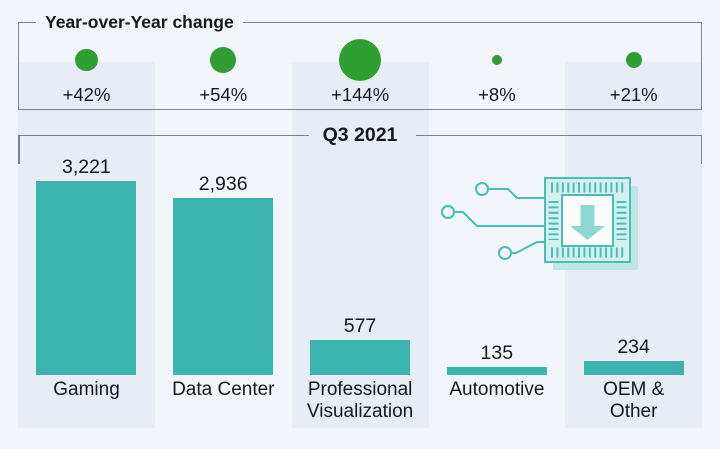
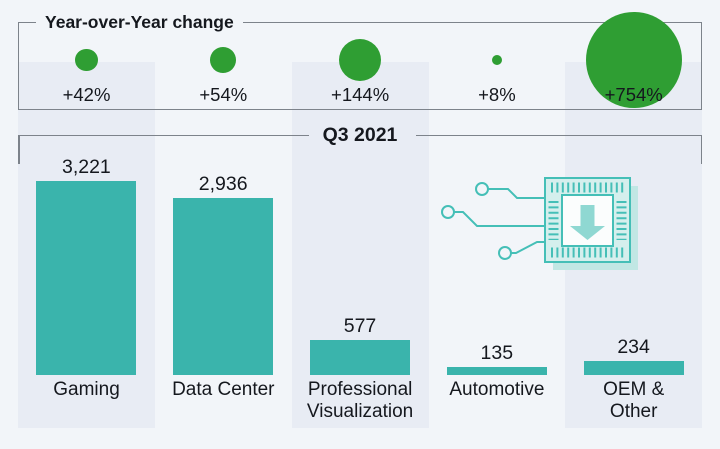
Year-over-Year change/OEM & Other: +21% -> +754%
